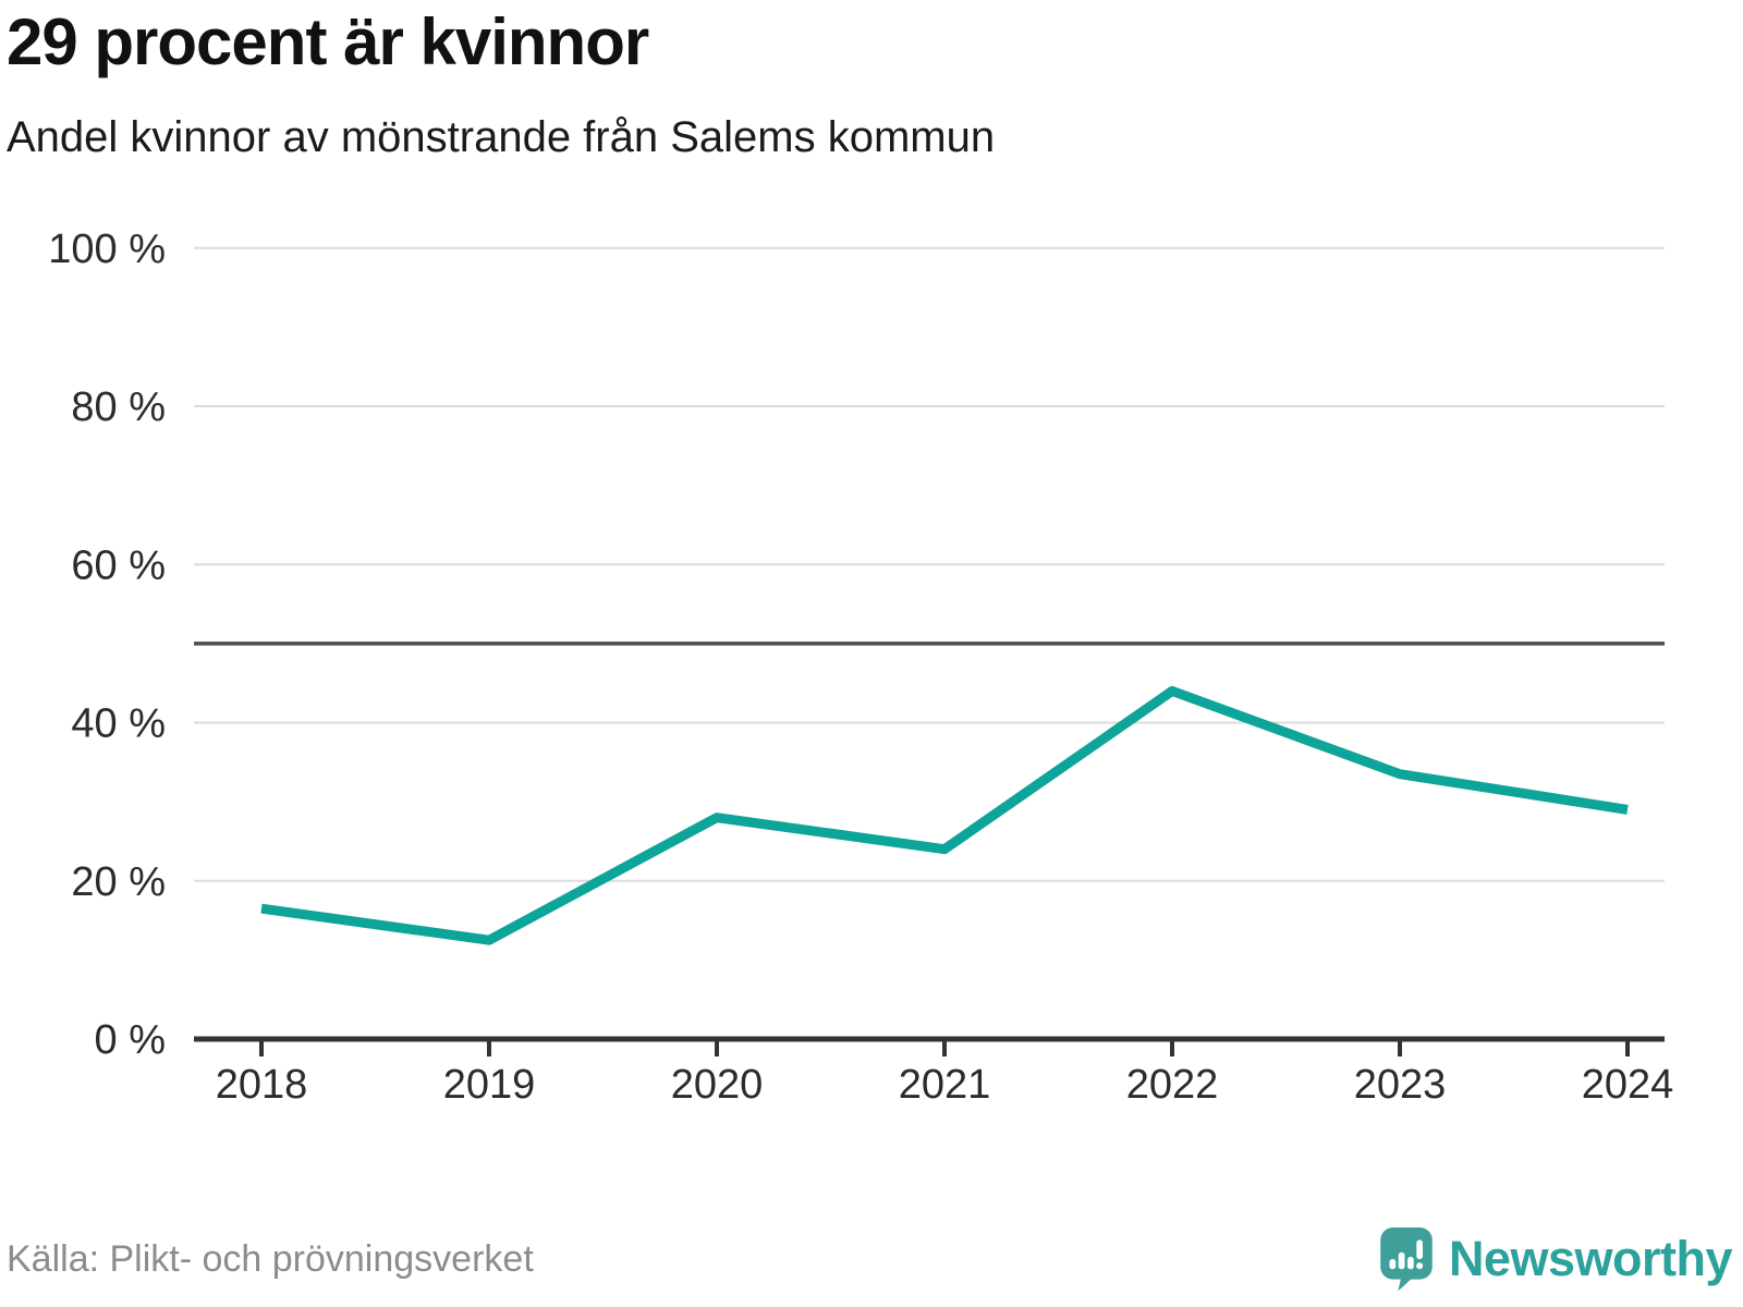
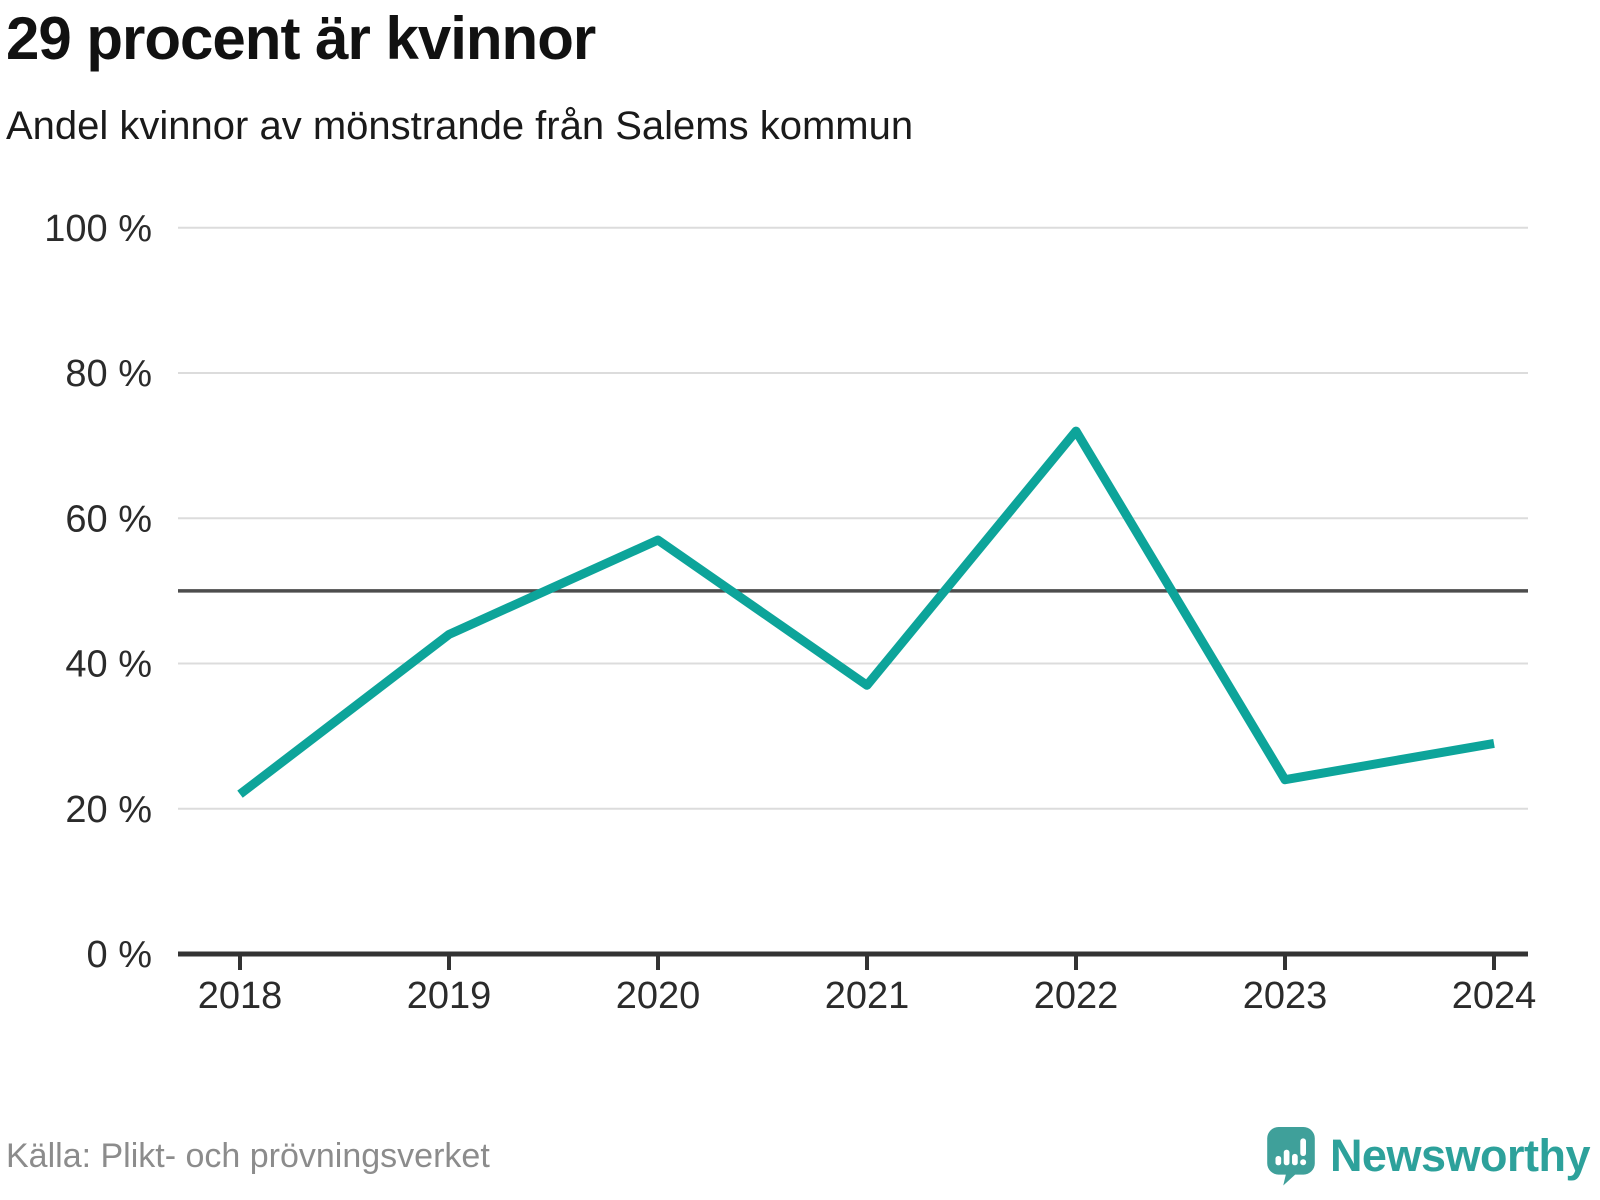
2018: 16% -> 22%
2019: 12% -> 44%
2020: 28% -> 57%
2021: 24% -> 37%
2022: 44% -> 72%
2023: 34% -> 24%
